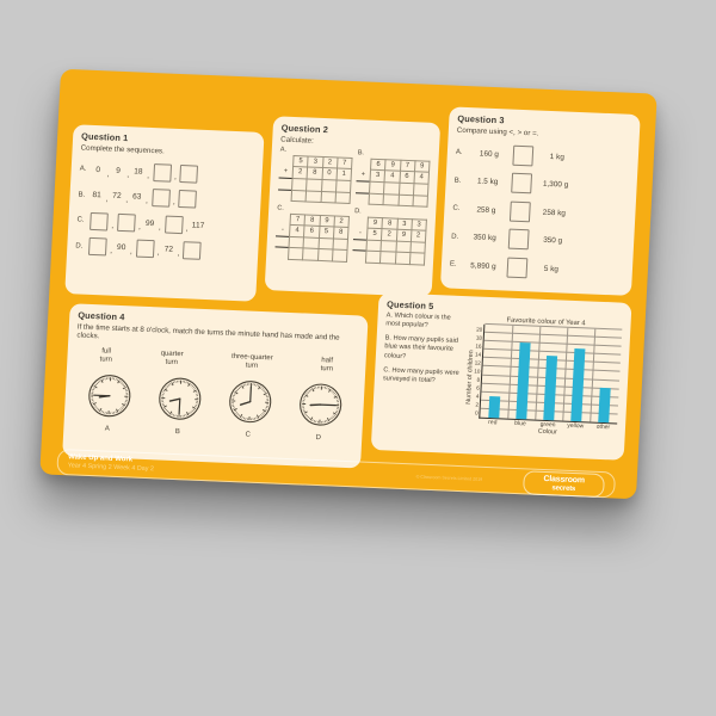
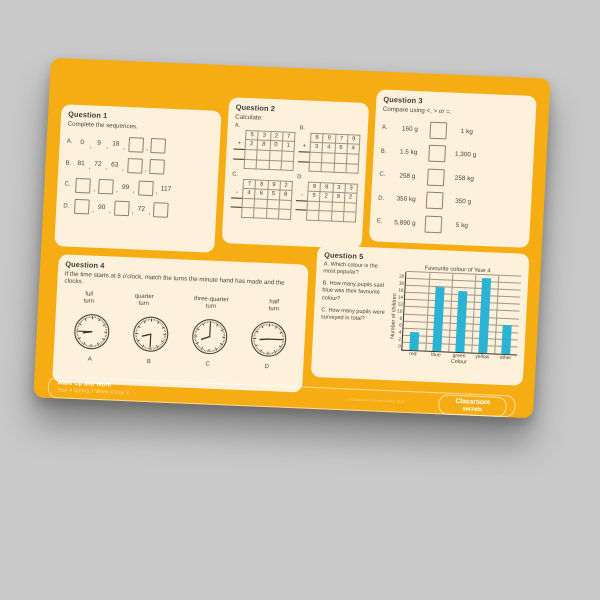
green: 15 -> 17
yellow: 17 -> 21
